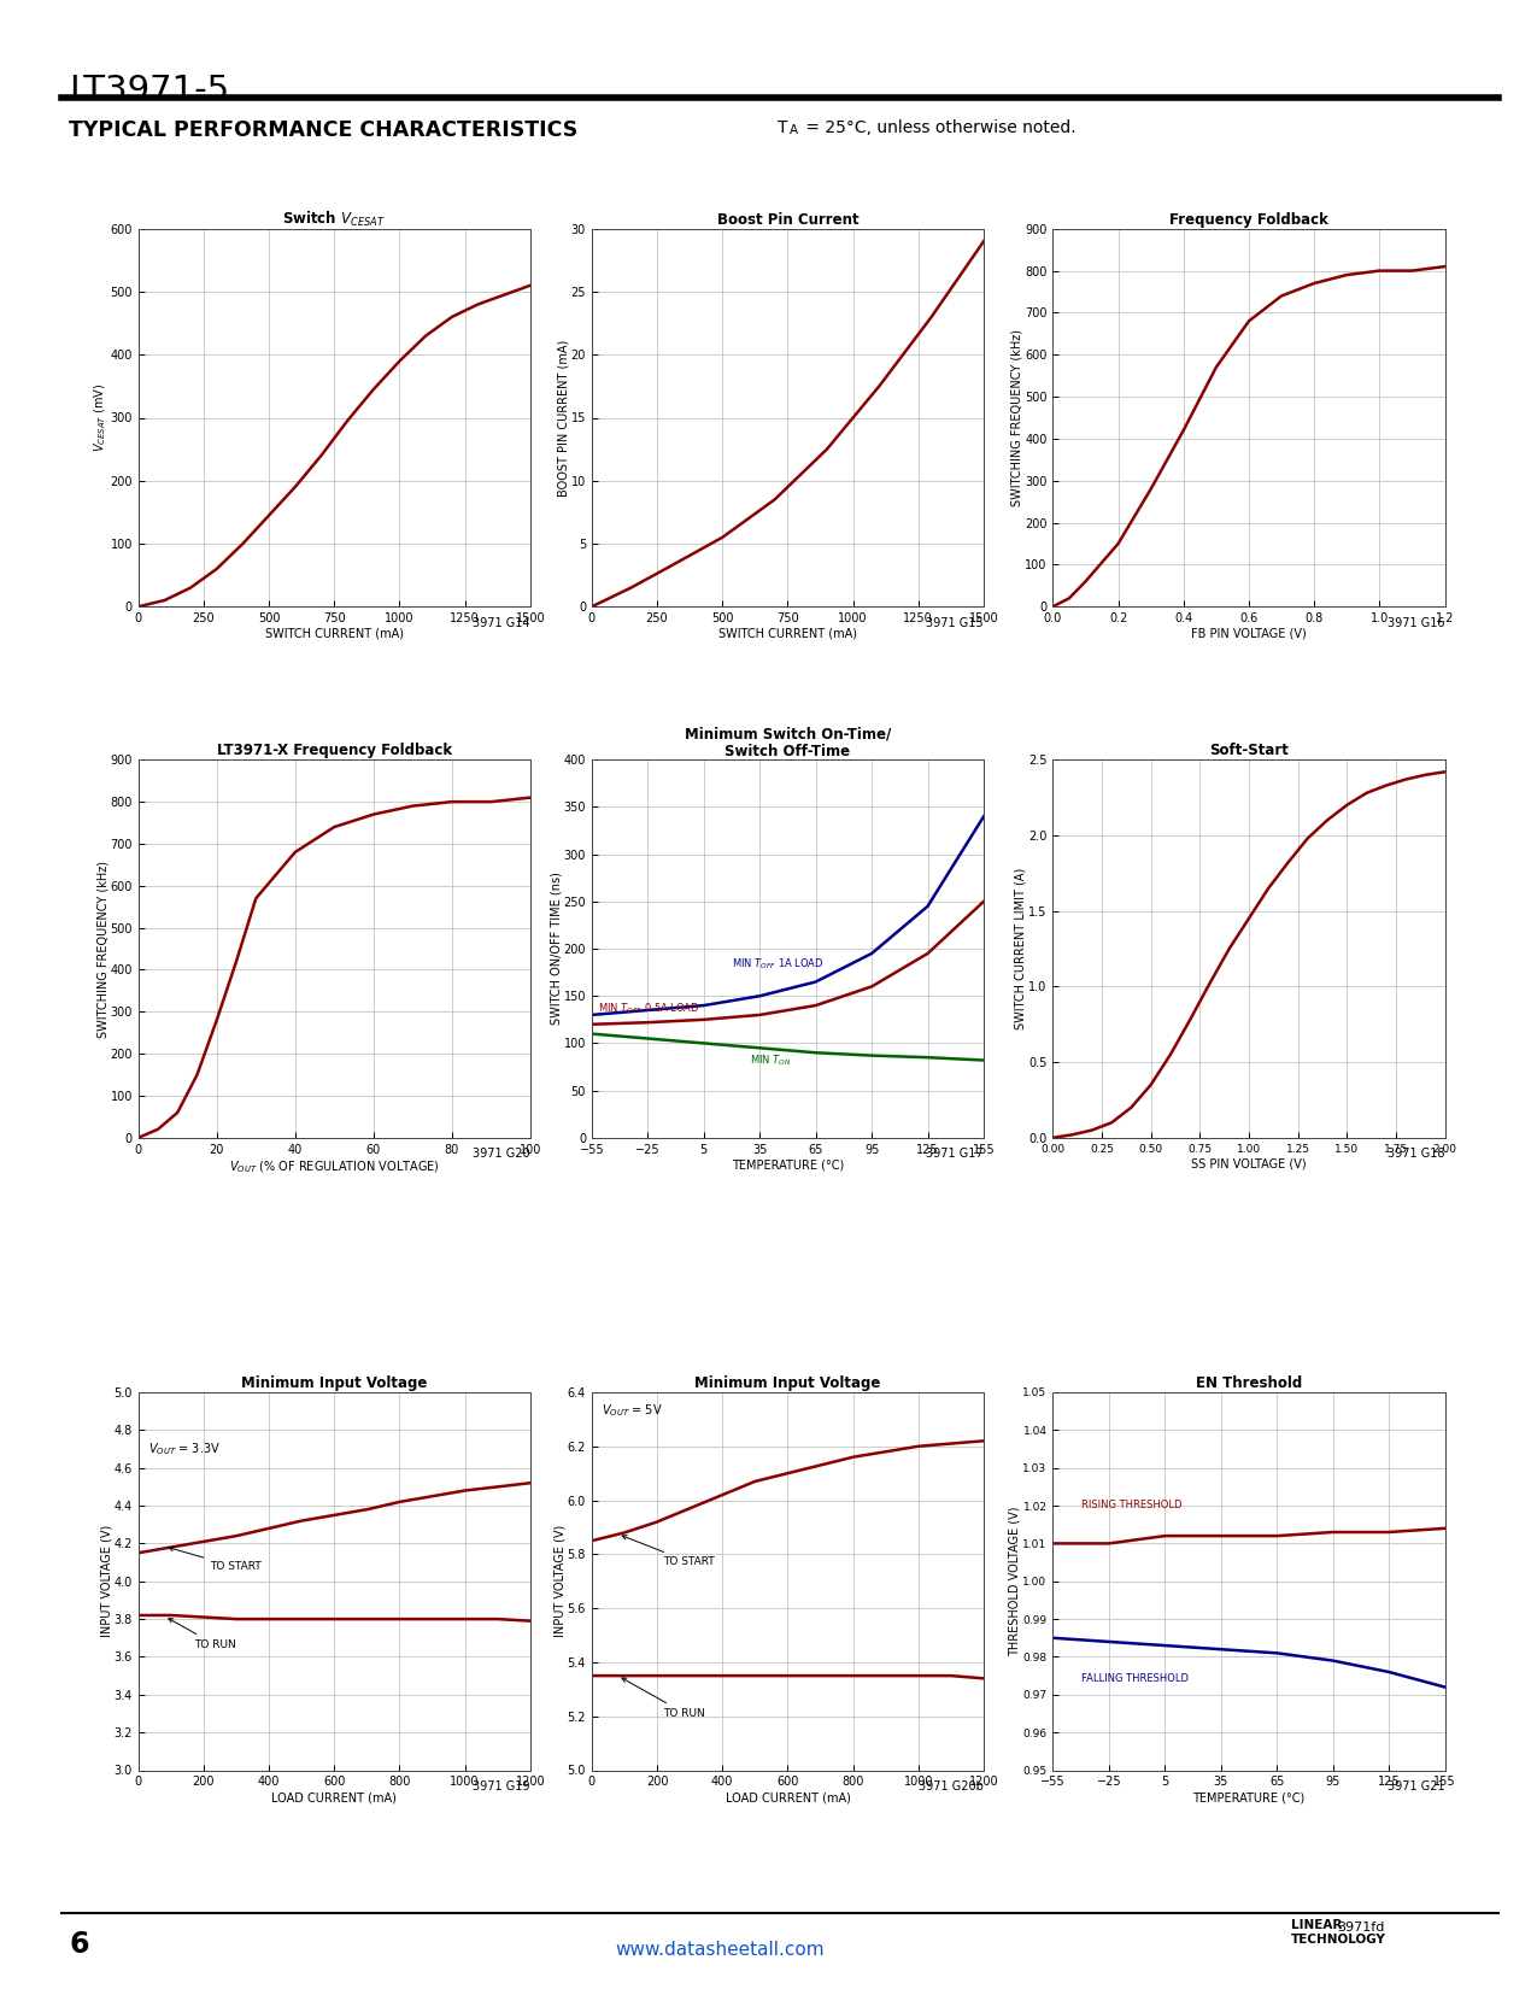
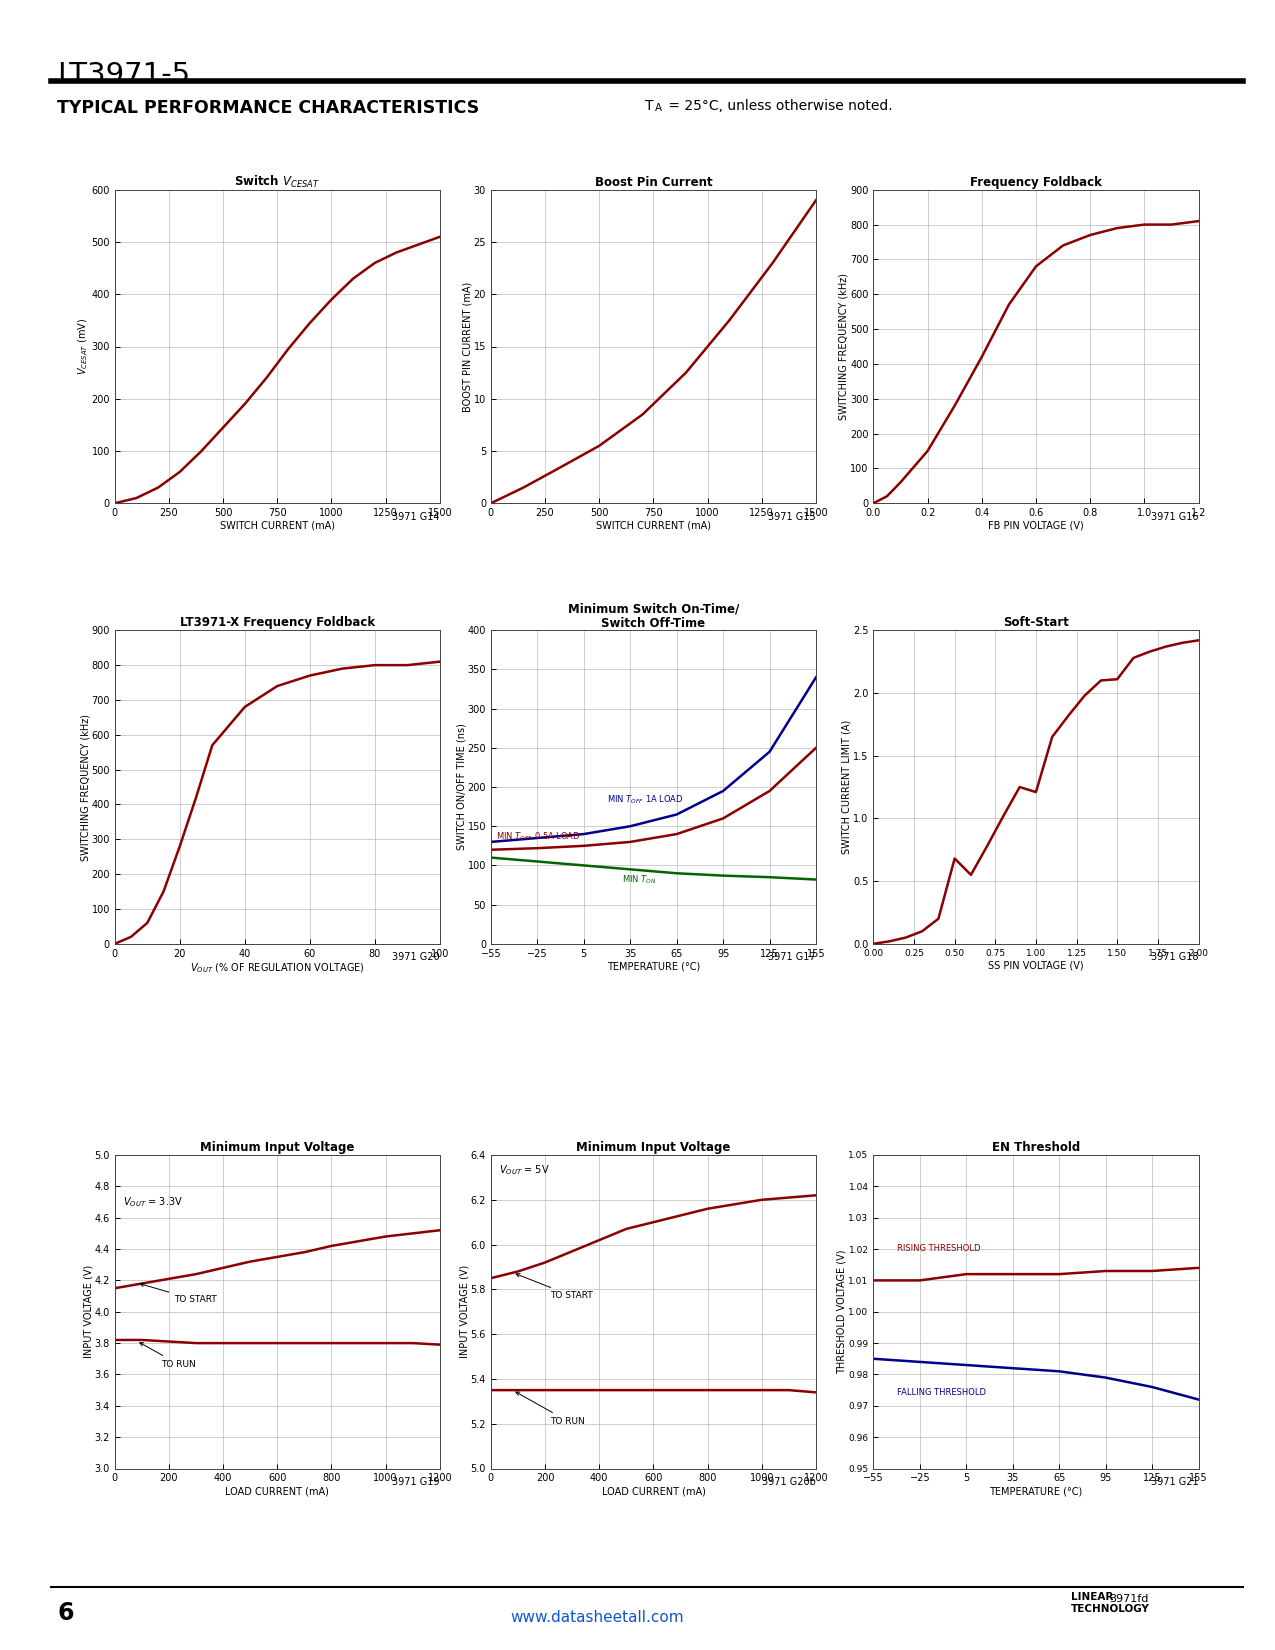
Soft-Start/0.50: 0.35 -> 0.68
Soft-Start/1.00: 1.45 -> 1.21
Soft-Start/1.50: 2.20 -> 2.11
